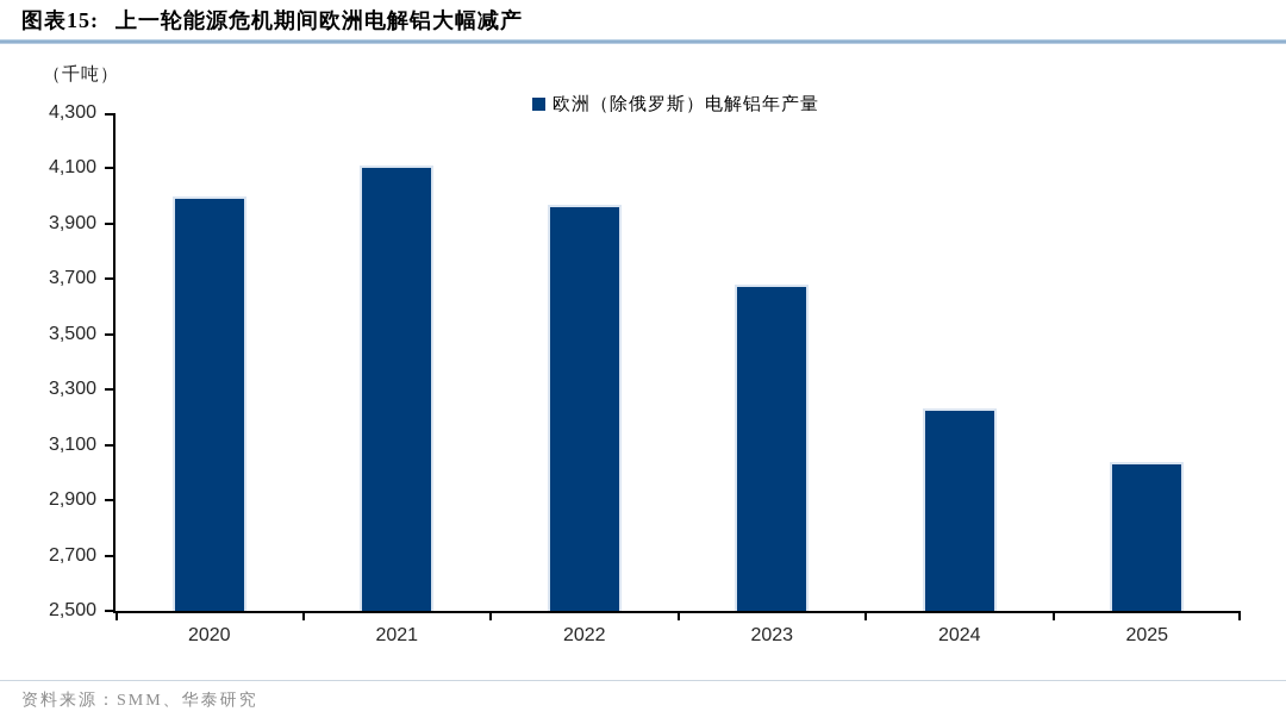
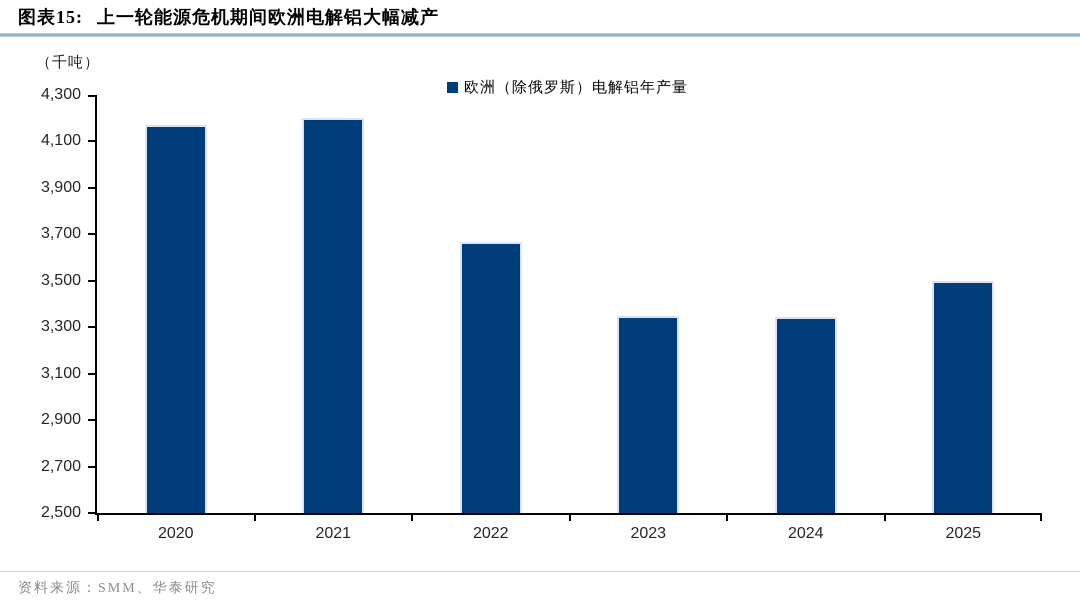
2020: 4000 -> 4170
2021: 4110 -> 4200
2022: 3970 -> 3660
2023: 3680 -> 3350
2024: 3230 -> 3340
2025: 3040 -> 3500
